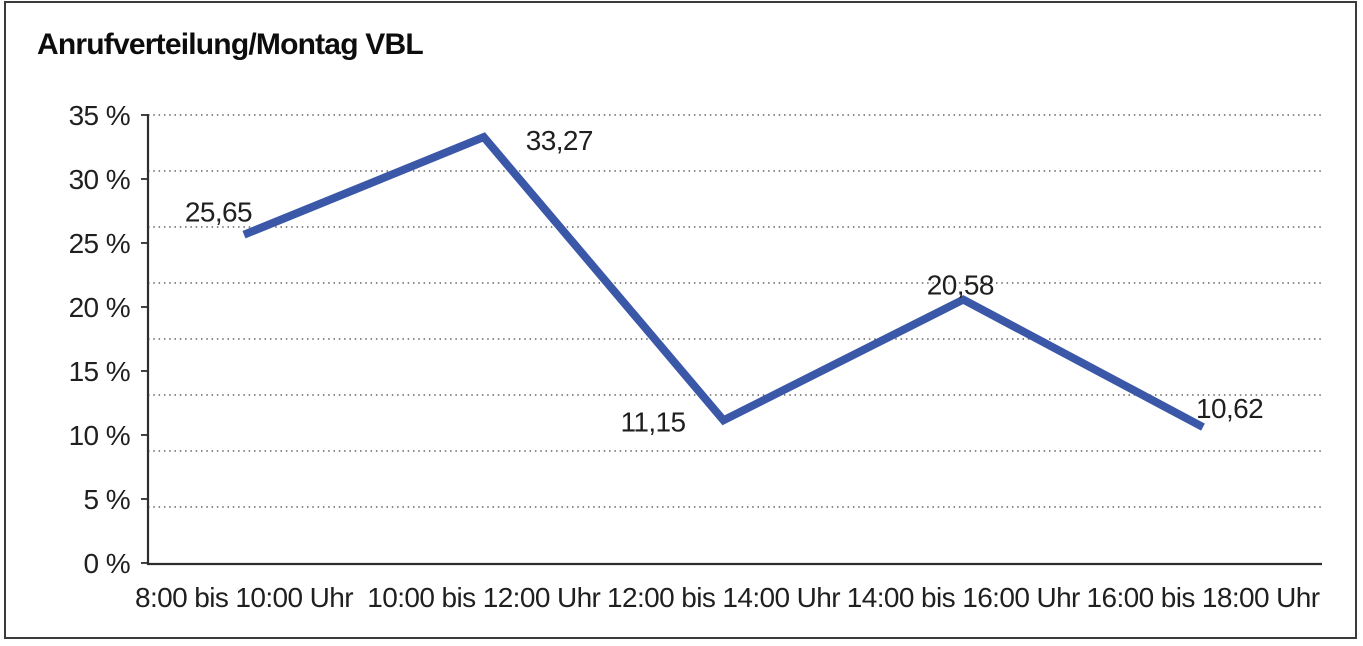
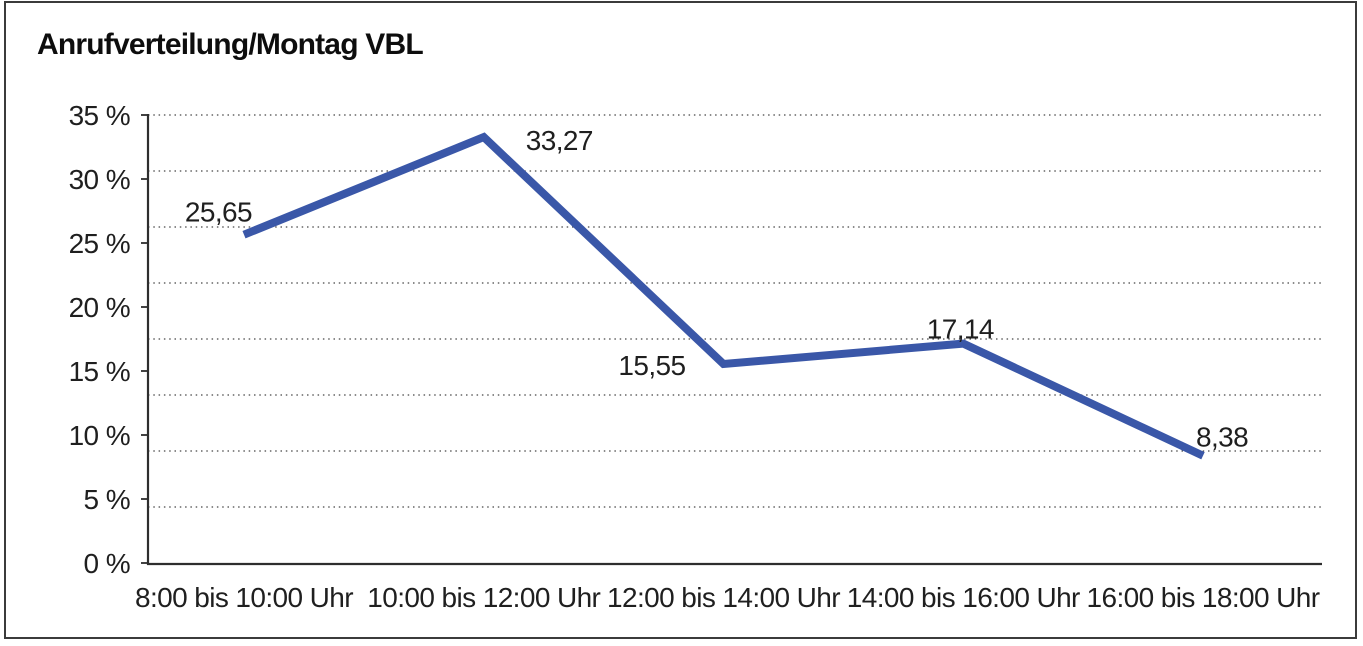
12:00 bis 14:00 Uhr: 11,15 -> 15,55
14:00 bis 16:00 Uhr: 20,58 -> 17,14
16:00 bis 18:00 Uhr: 10,62 -> 8,38
